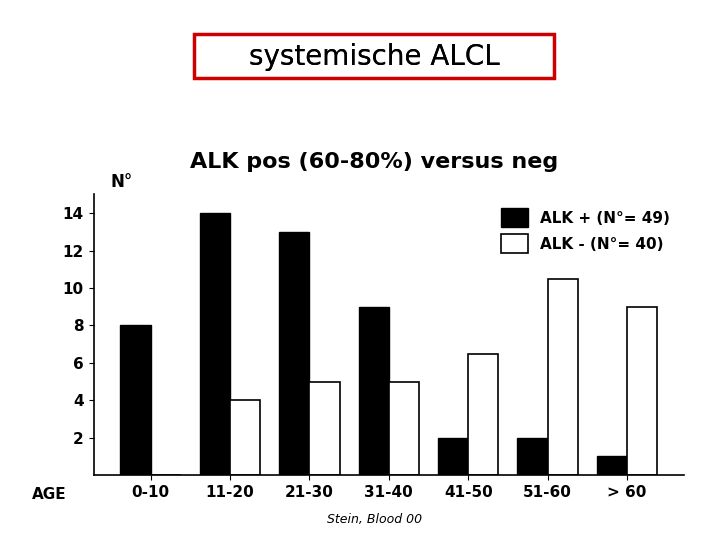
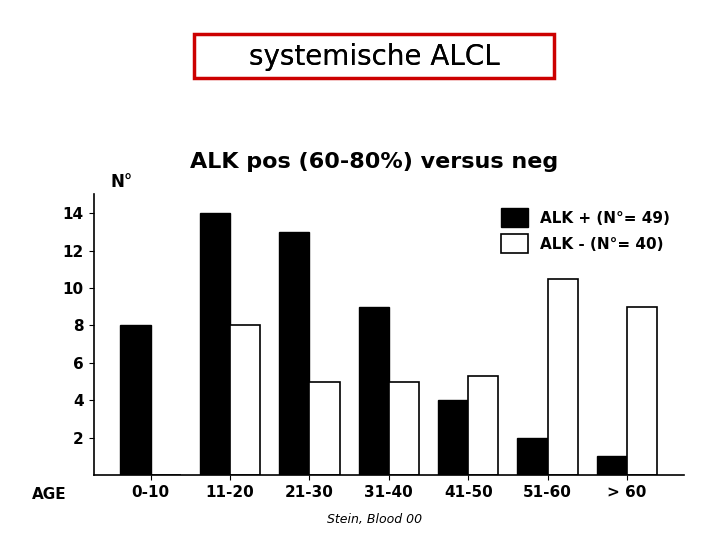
ALK - (N°= 40)/11-20: 4.0 -> 8.0
ALK + (N°= 49)/41-50: 2 -> 4
ALK - (N°= 40)/41-50: 6.5 -> 5.3
